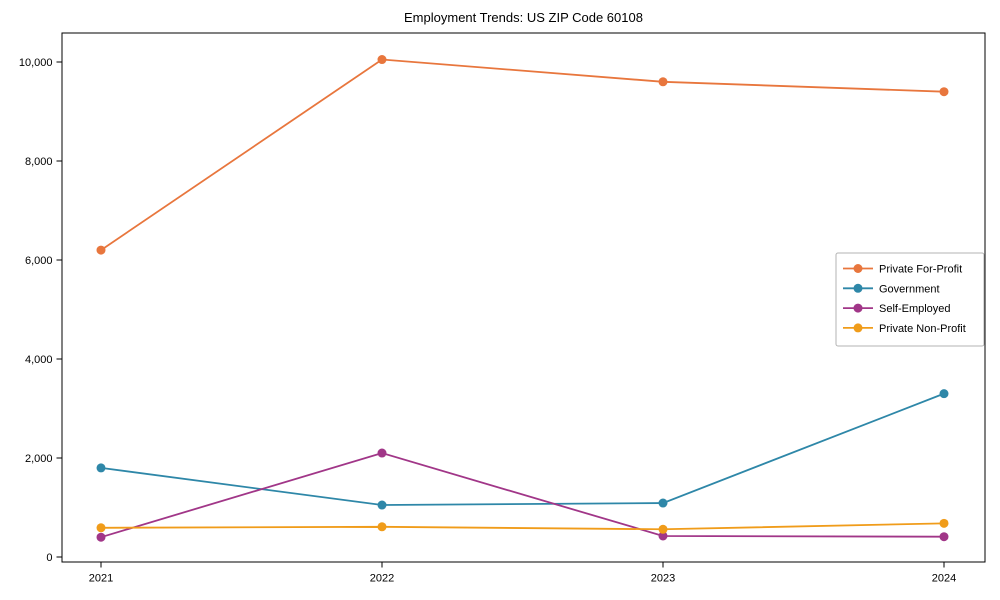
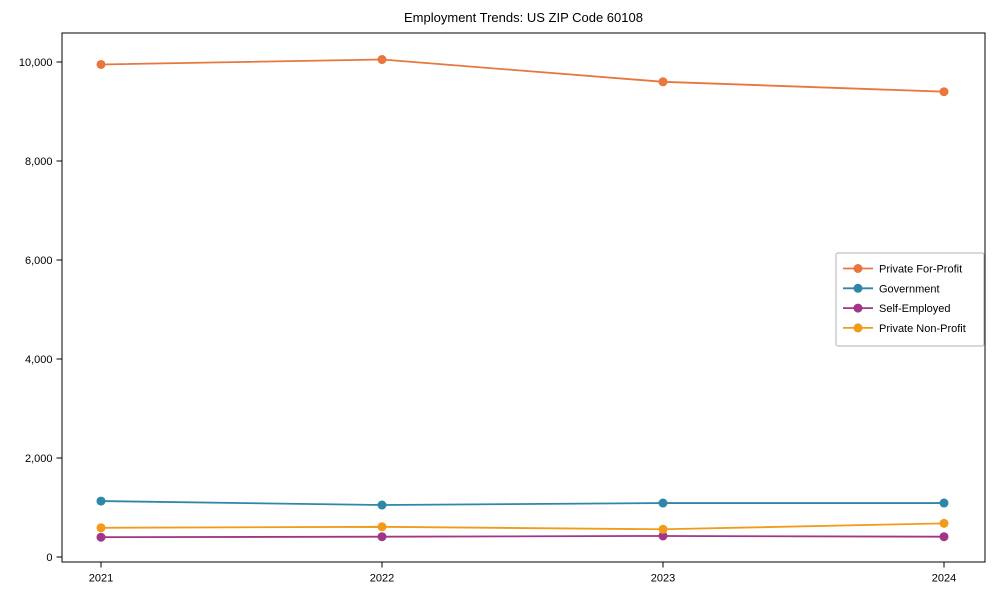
Private For-Profit/2021: 6200 -> 10000
Government/2021: 1800 -> 1100
Self-Employed/2022: 2100 -> 400
Government/2024: 3300 -> 1100
